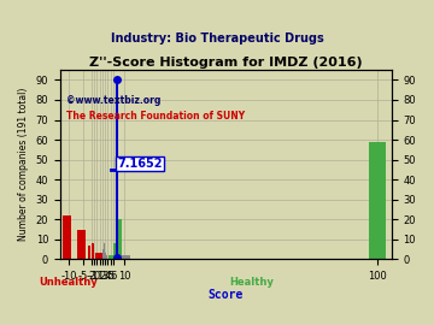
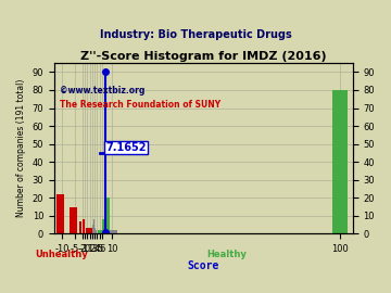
100: 59 -> 80
